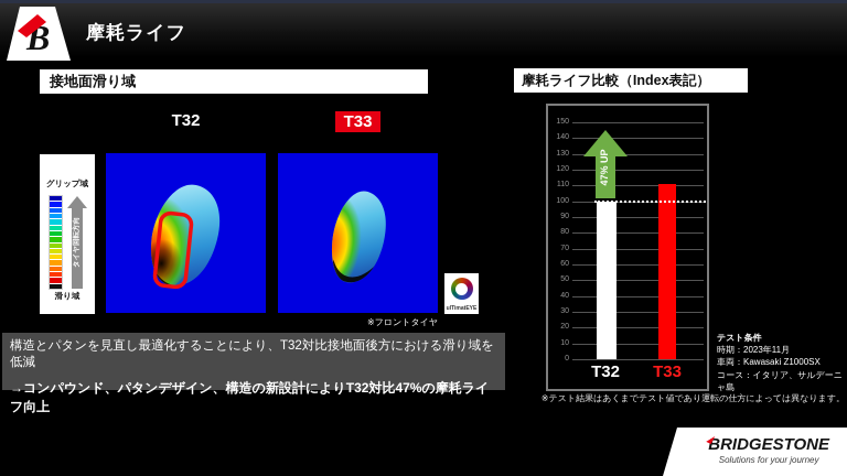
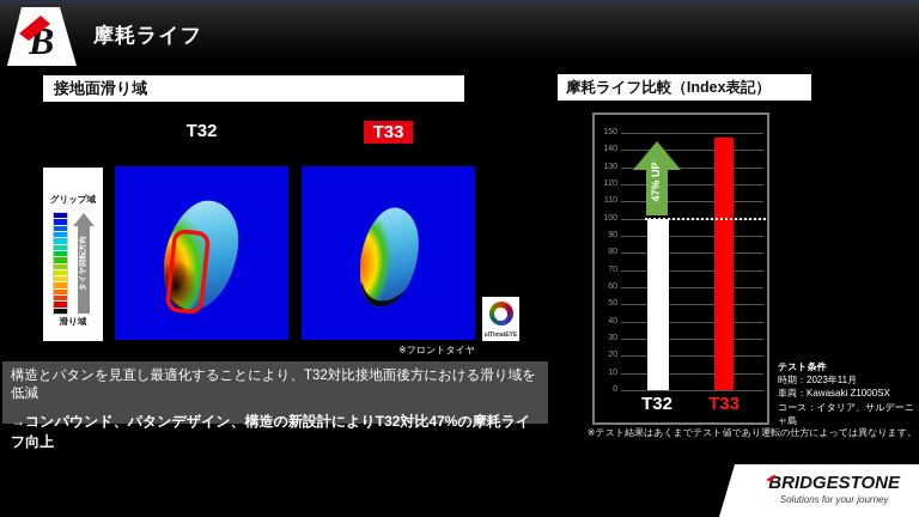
T33: 111 -> 147
